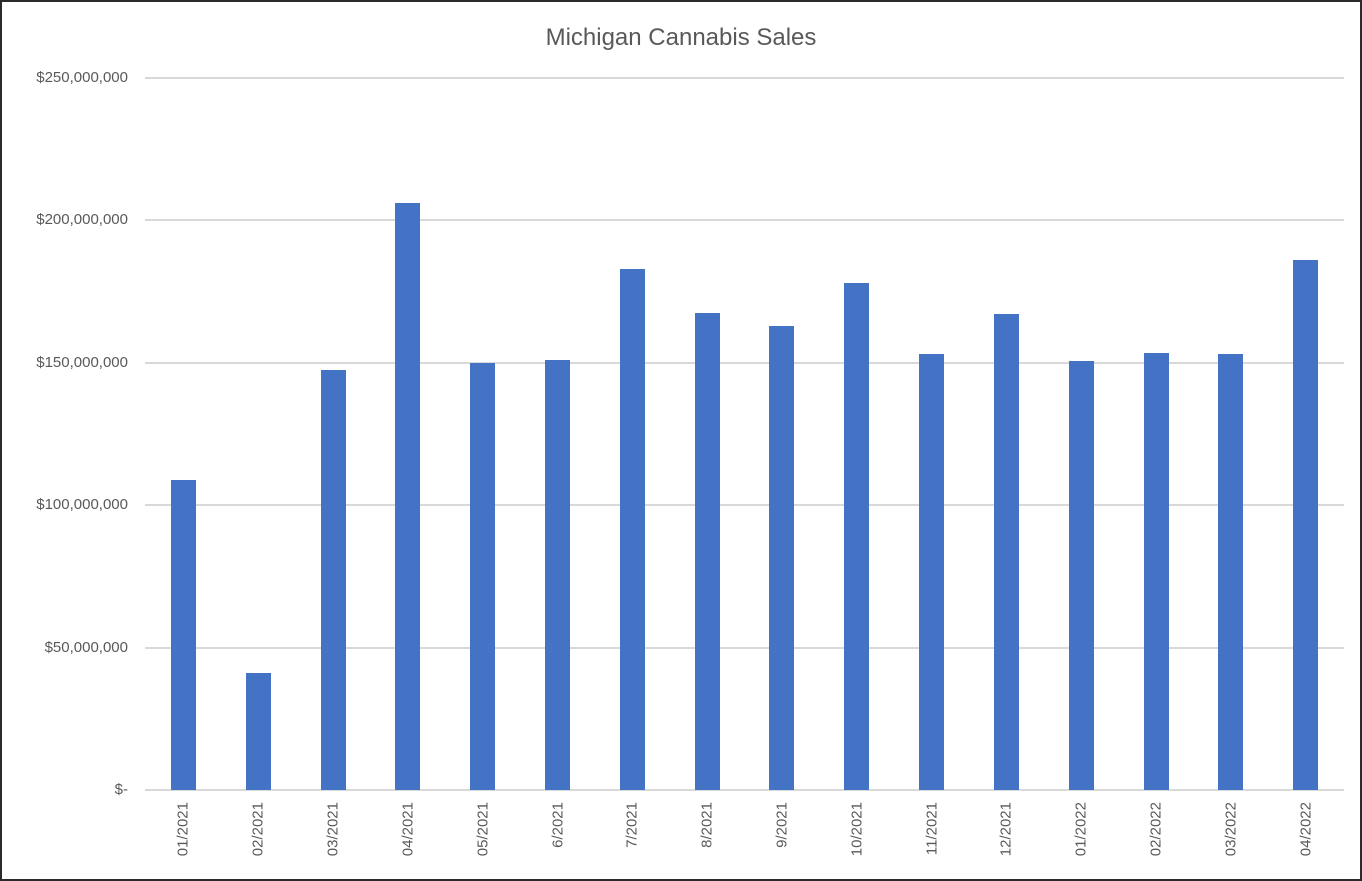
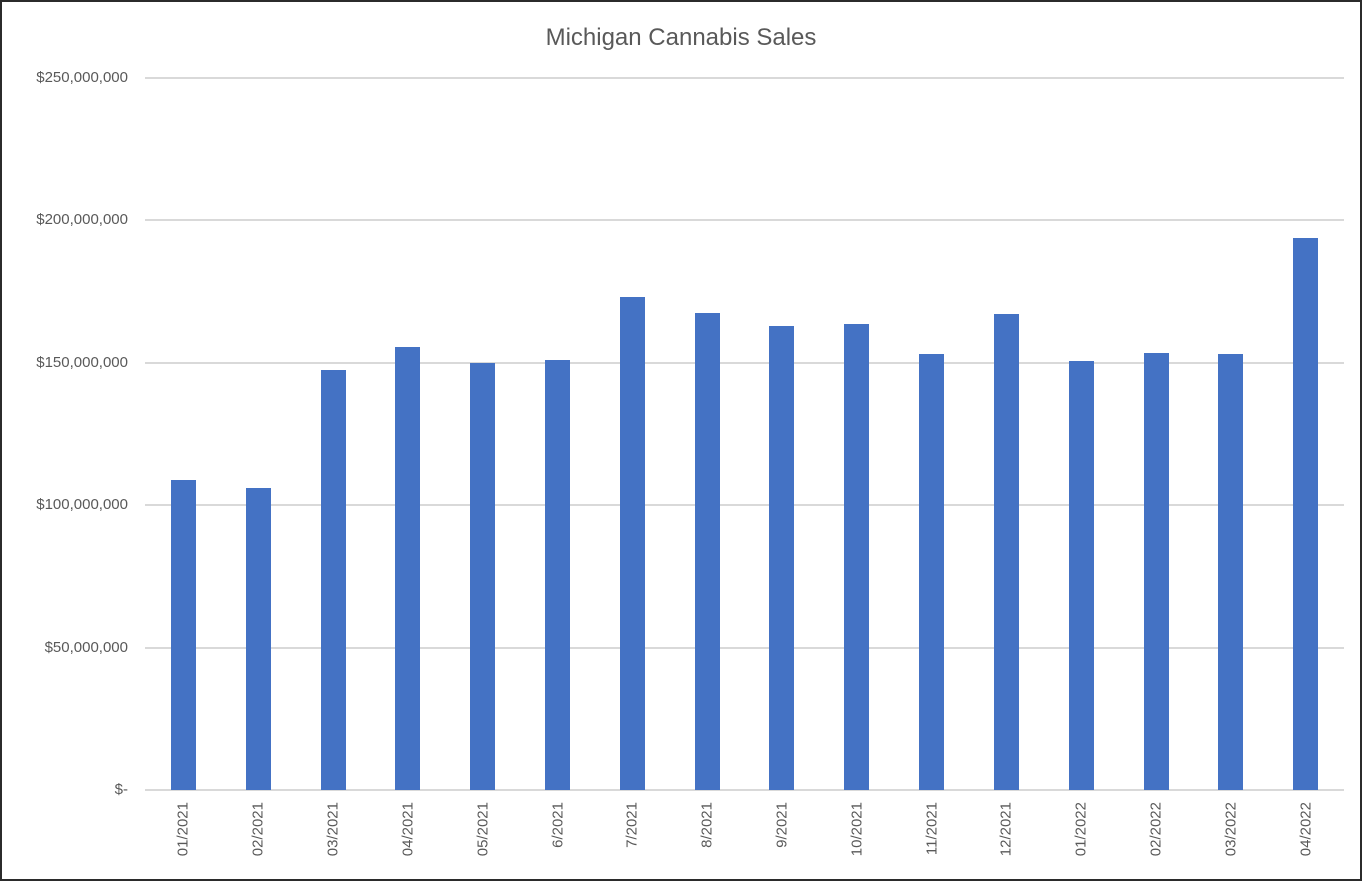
02/2021: $41000000 -> $106000000
04/2021: $206000000 -> $156000000
7/2021: $183000000 -> $173000000
10/2021: $178000000 -> $164000000
04/2022: $186000000 -> $194000000
